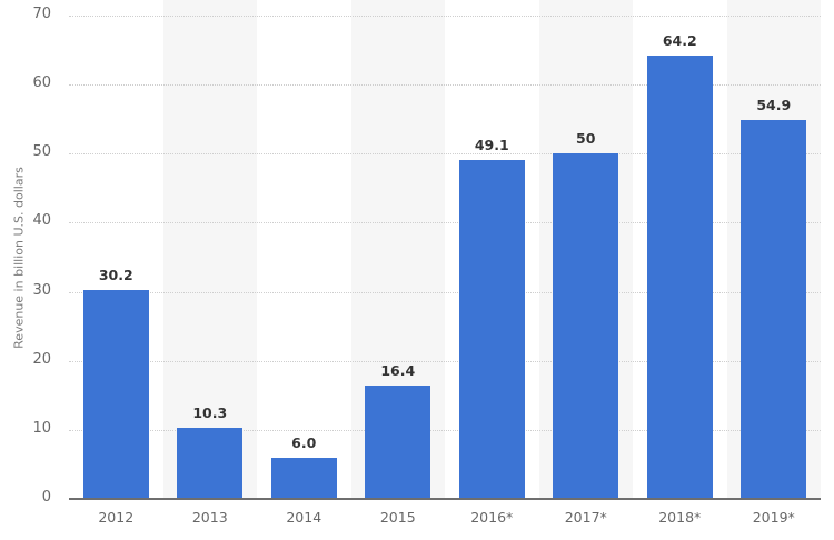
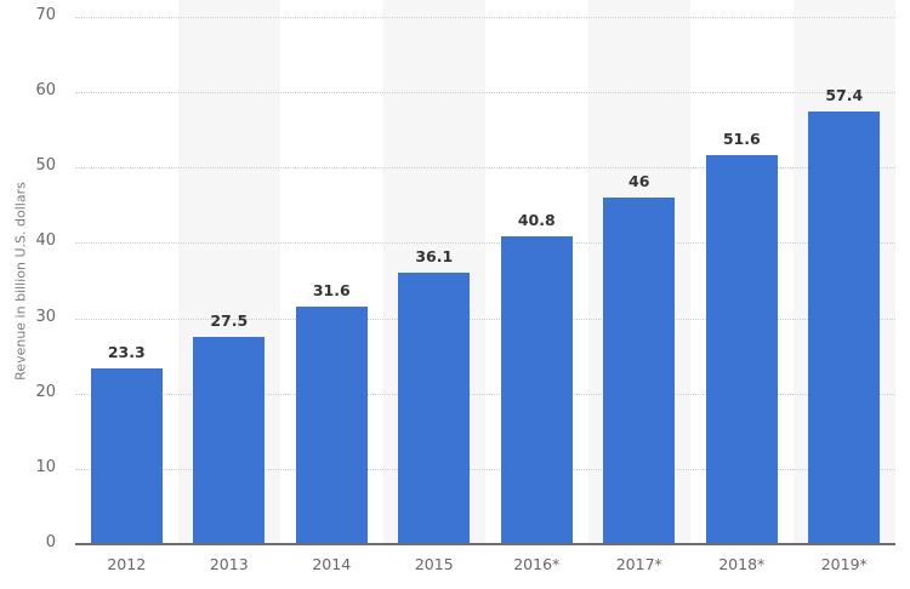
2012: 30.2 -> 23.3
2013: 10.3 -> 27.5
2014: 6.0 -> 31.6
2015: 16.4 -> 36.1
2016*: 49.1 -> 40.8
2017*: 50 -> 46
2018*: 64.2 -> 51.6
2019*: 54.9 -> 57.4
